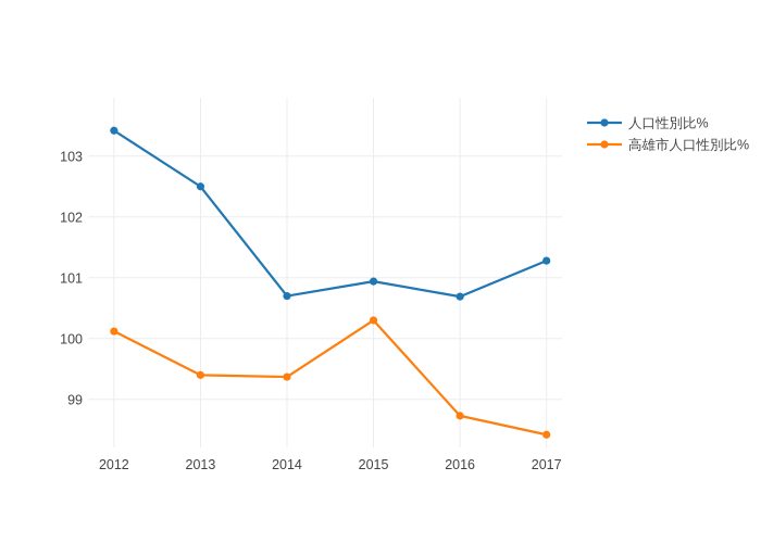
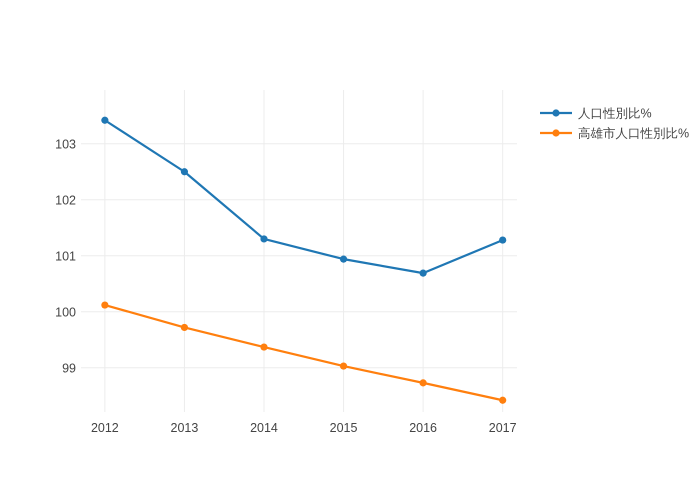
高雄市人口性別比%/2013: 99.4 -> 99.7
人口性別比%/2014: 100.7 -> 101.3
高雄市人口性別比%/2015: 100.3 -> 99.0
